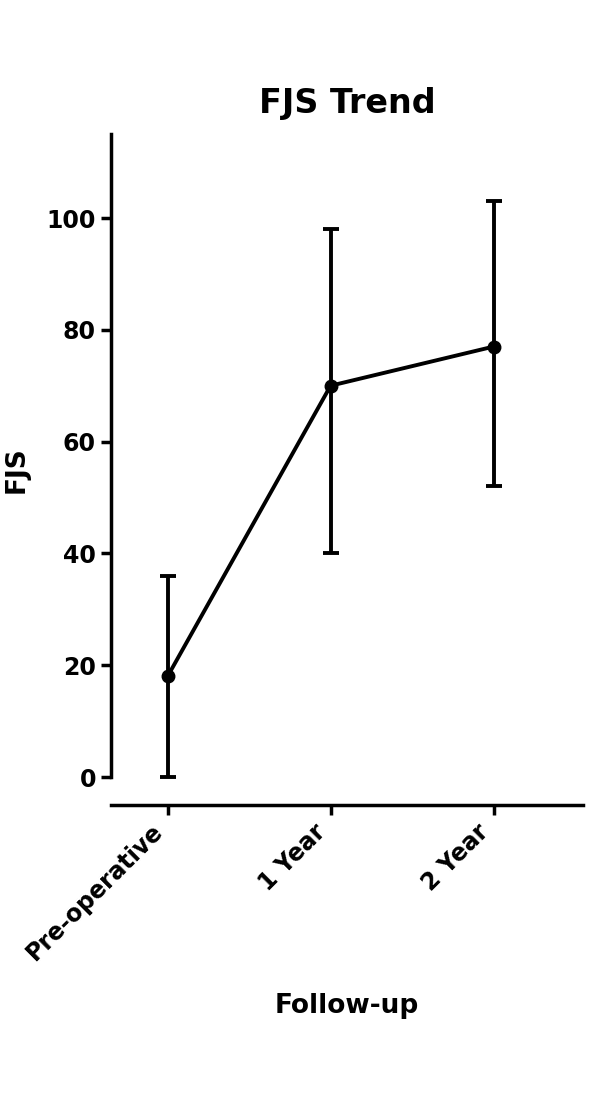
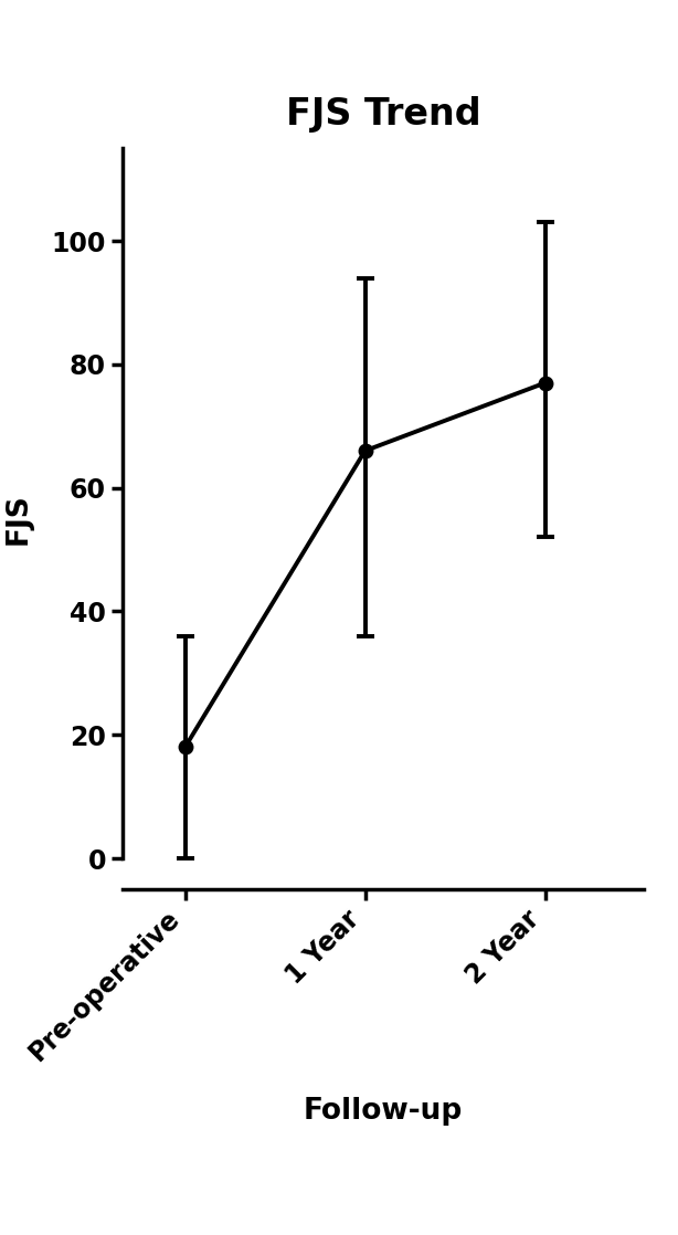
1 Year: 70 -> 66
